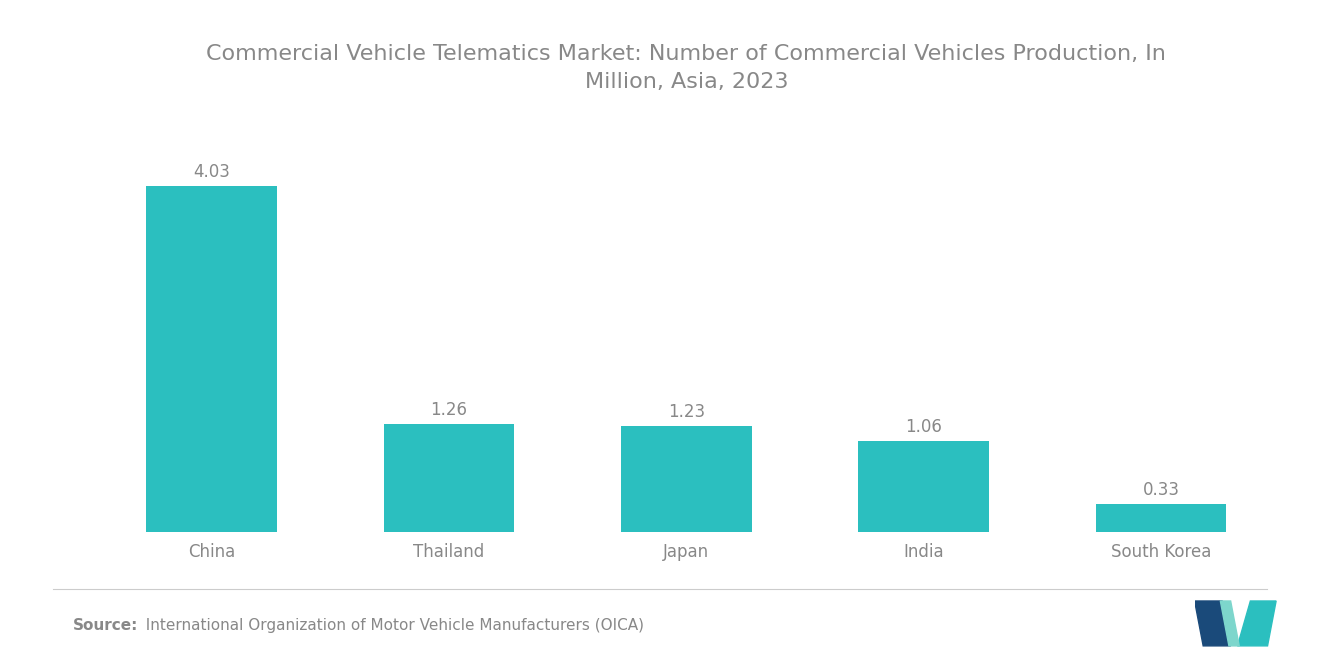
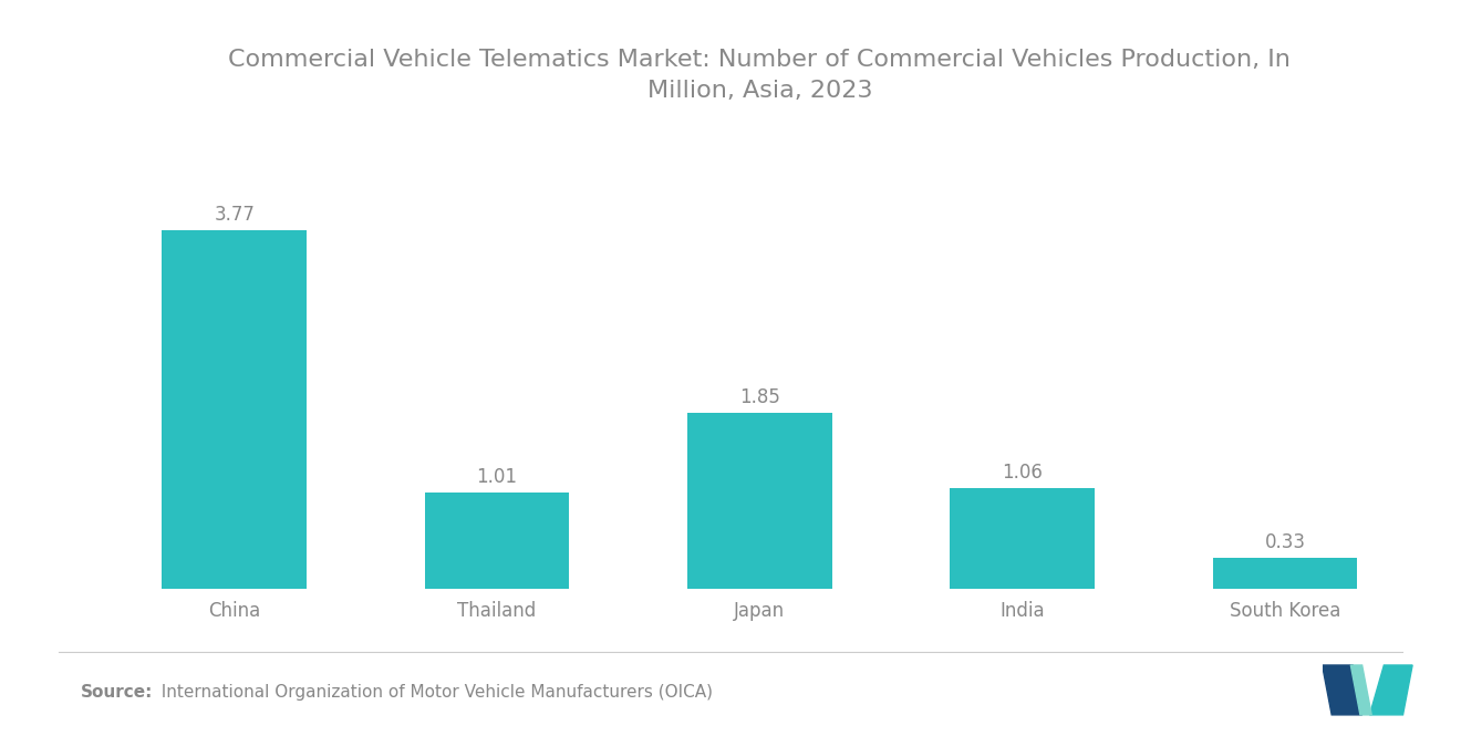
China: 4.03 -> 3.77
Thailand: 1.26 -> 1.01
Japan: 1.23 -> 1.85
